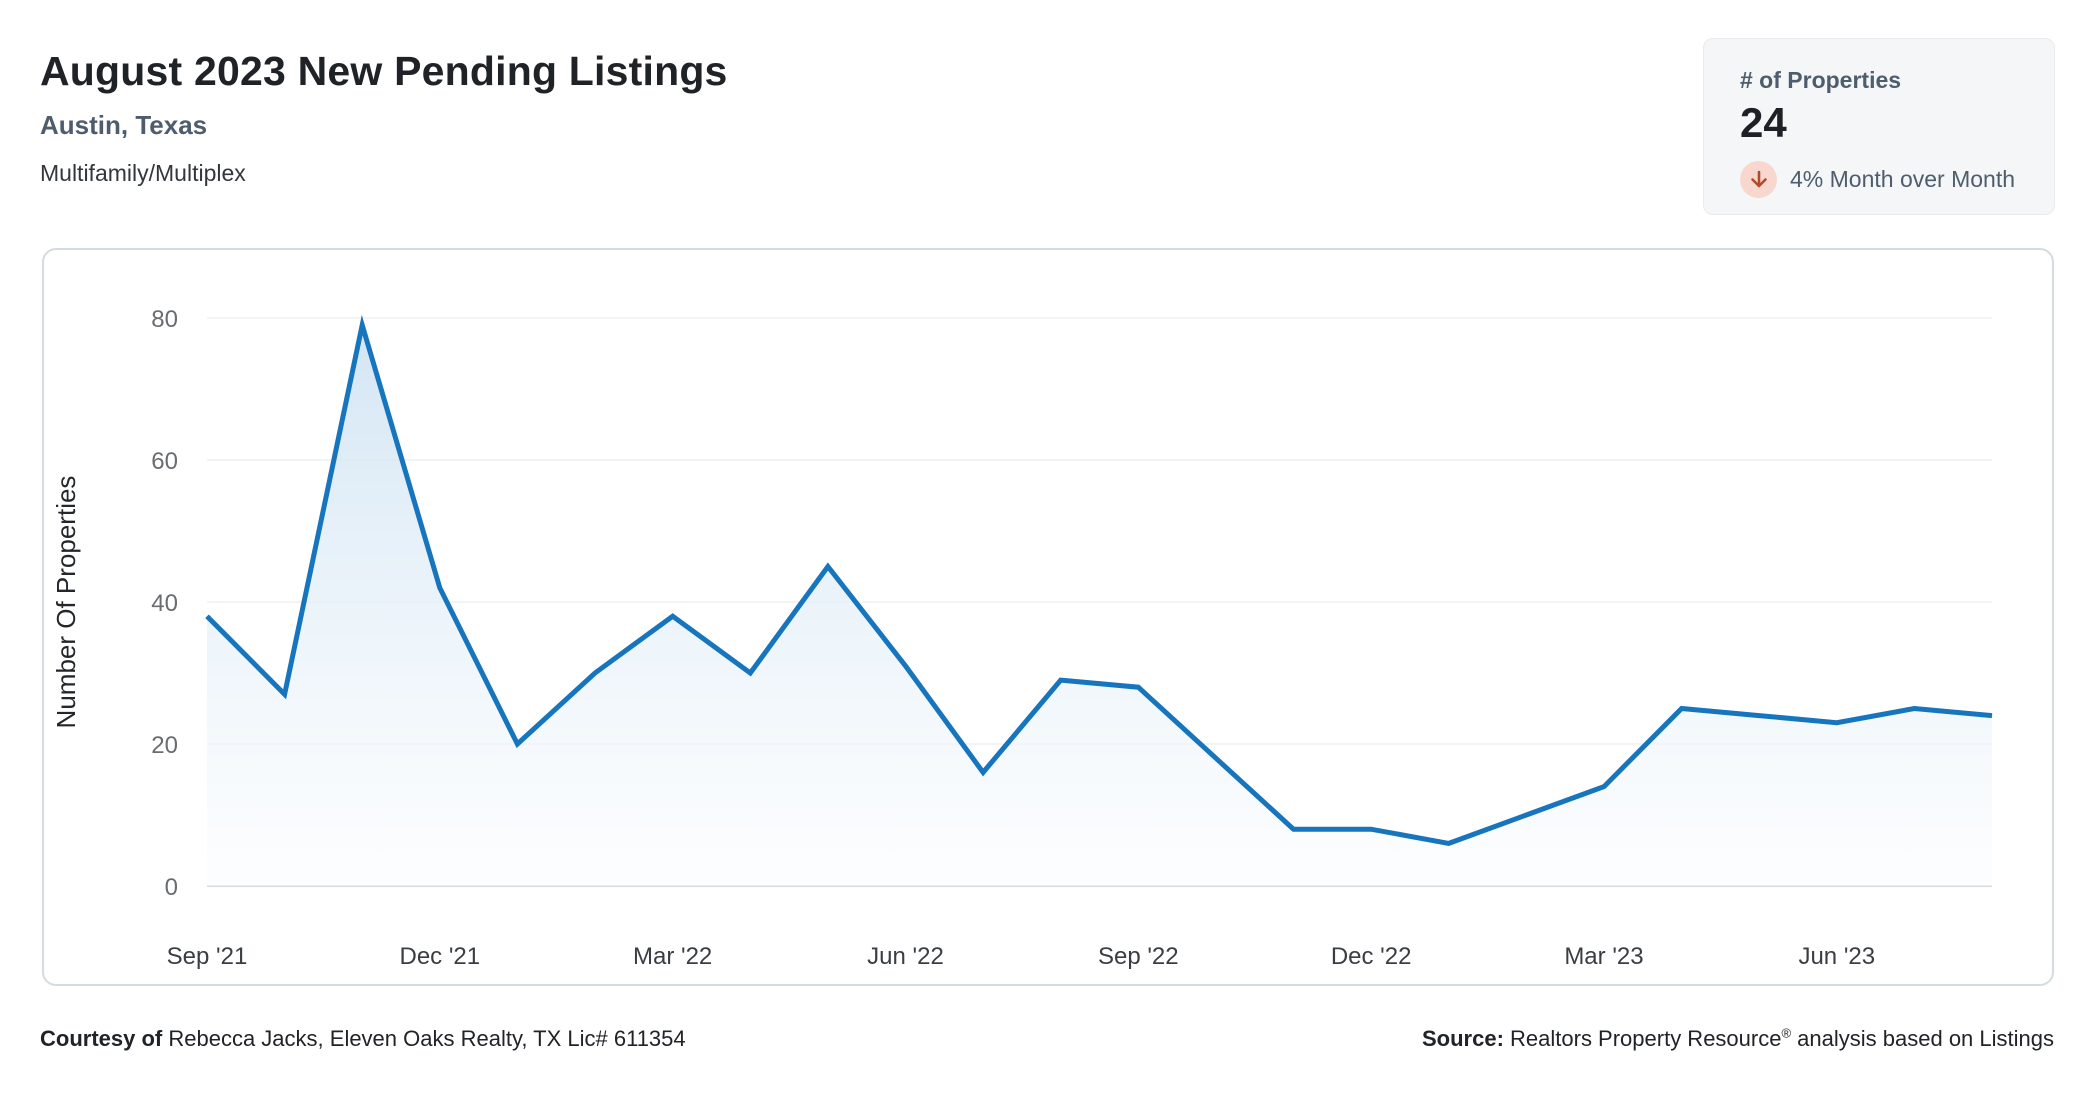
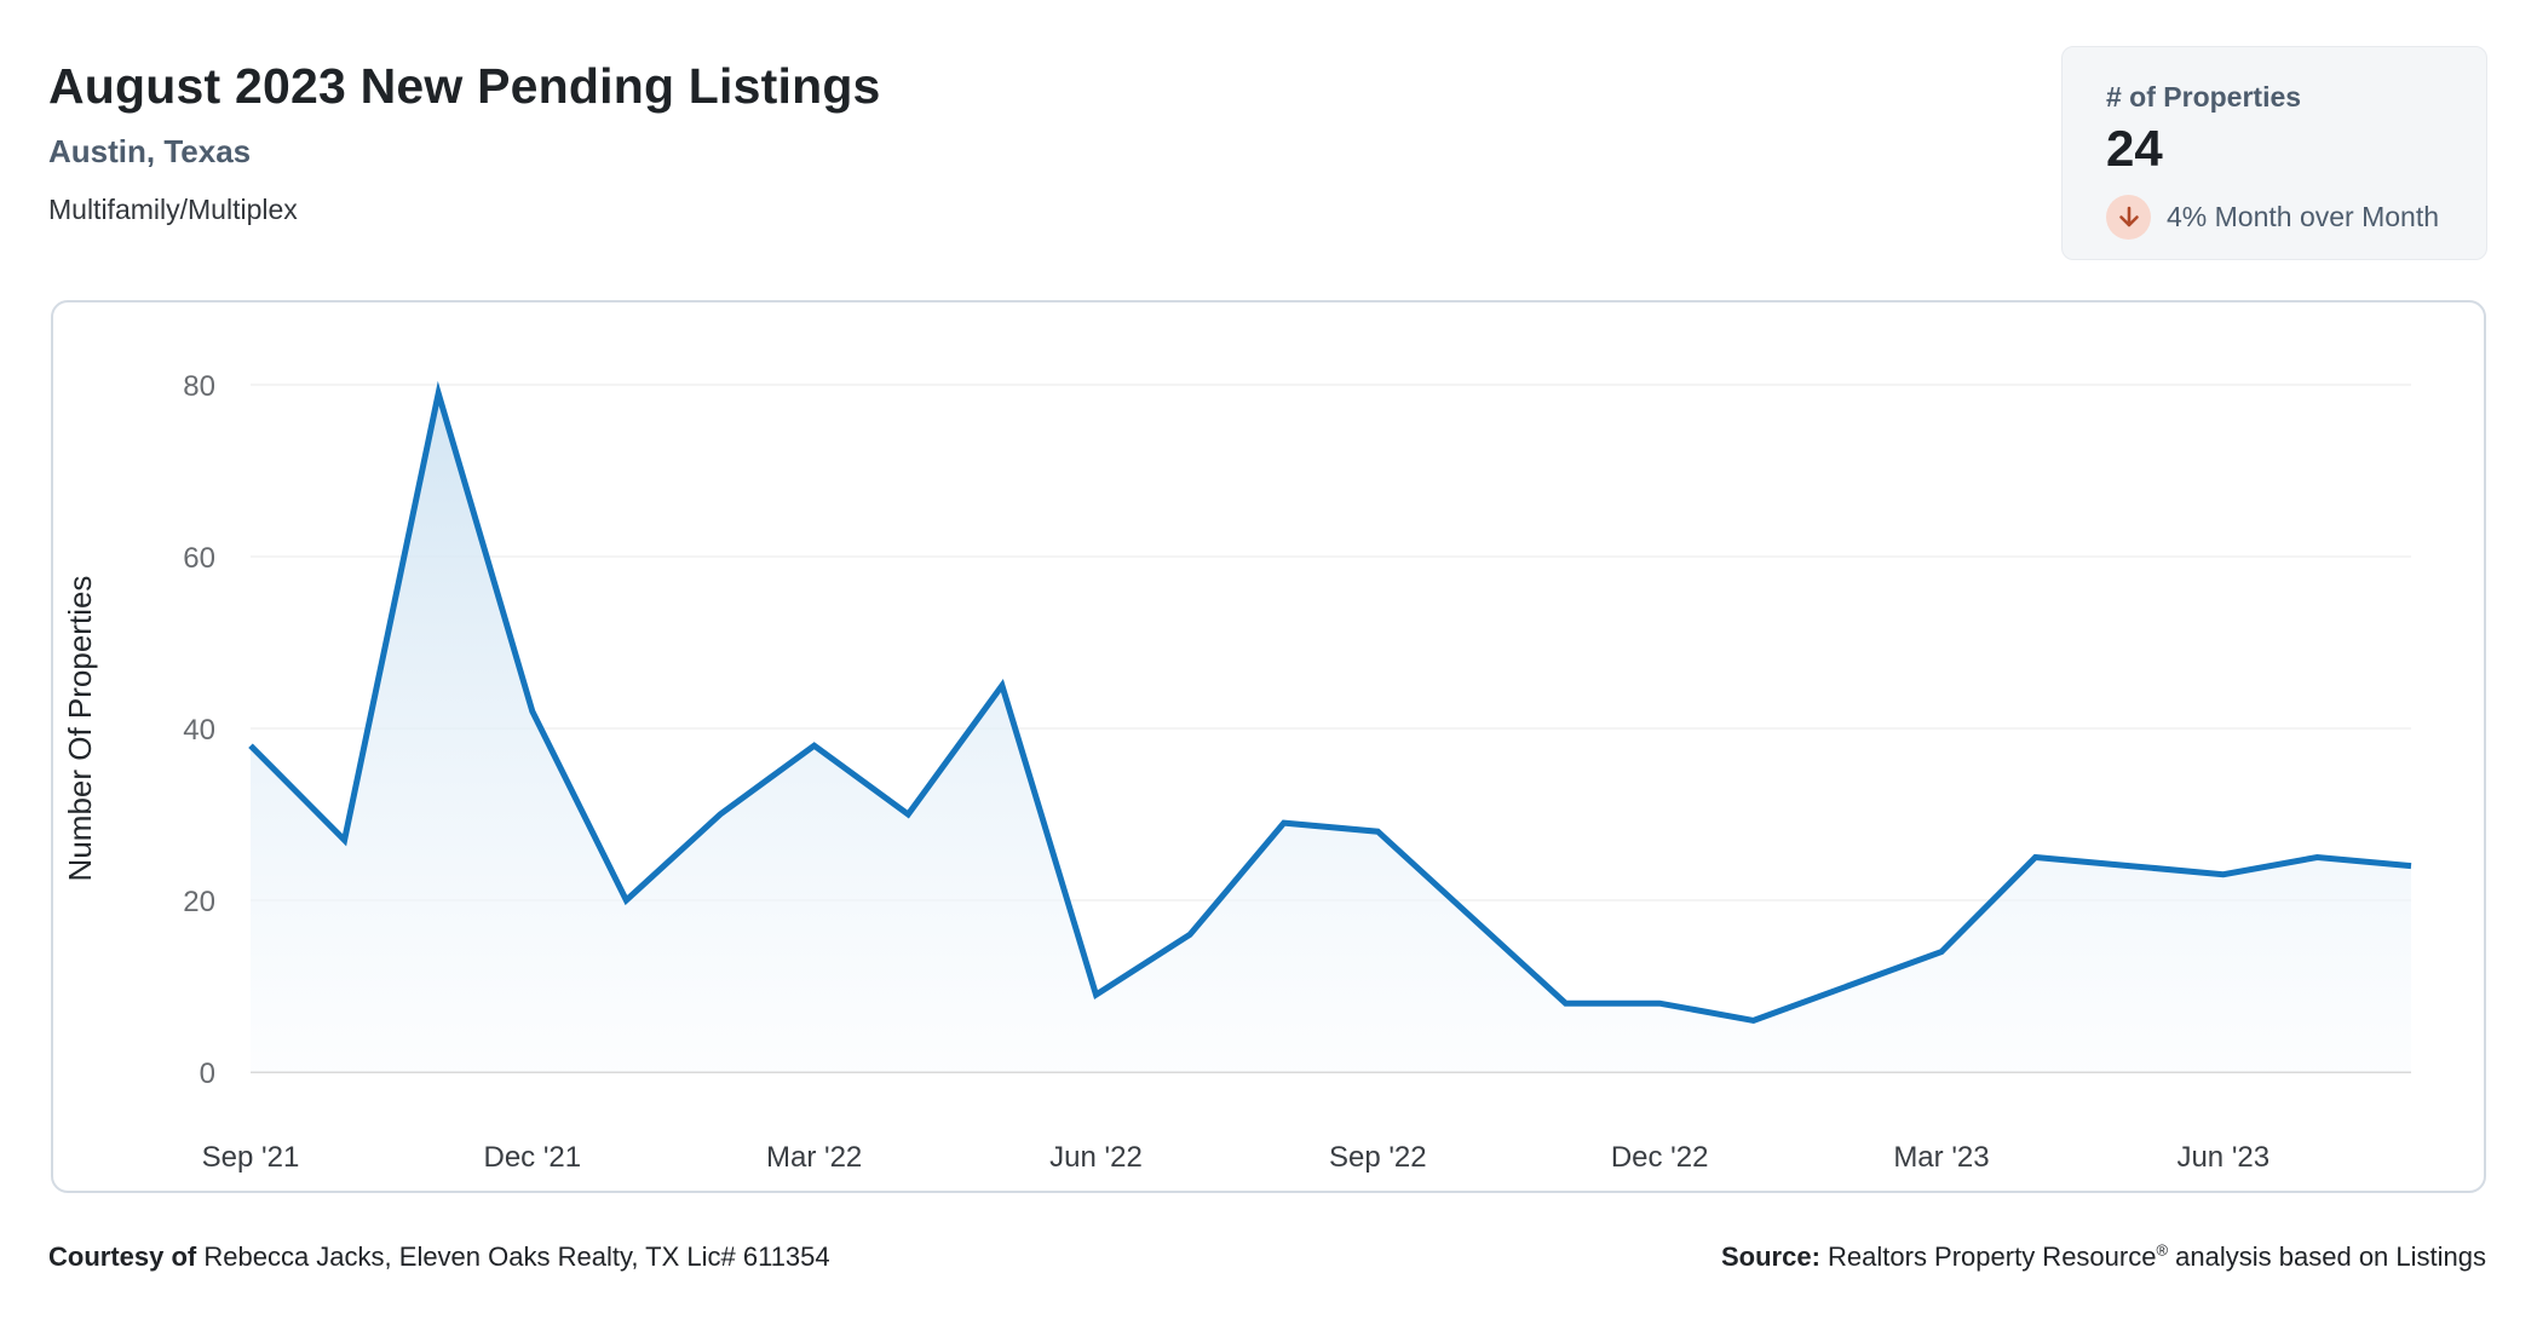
Jun '22: 31 -> 9
